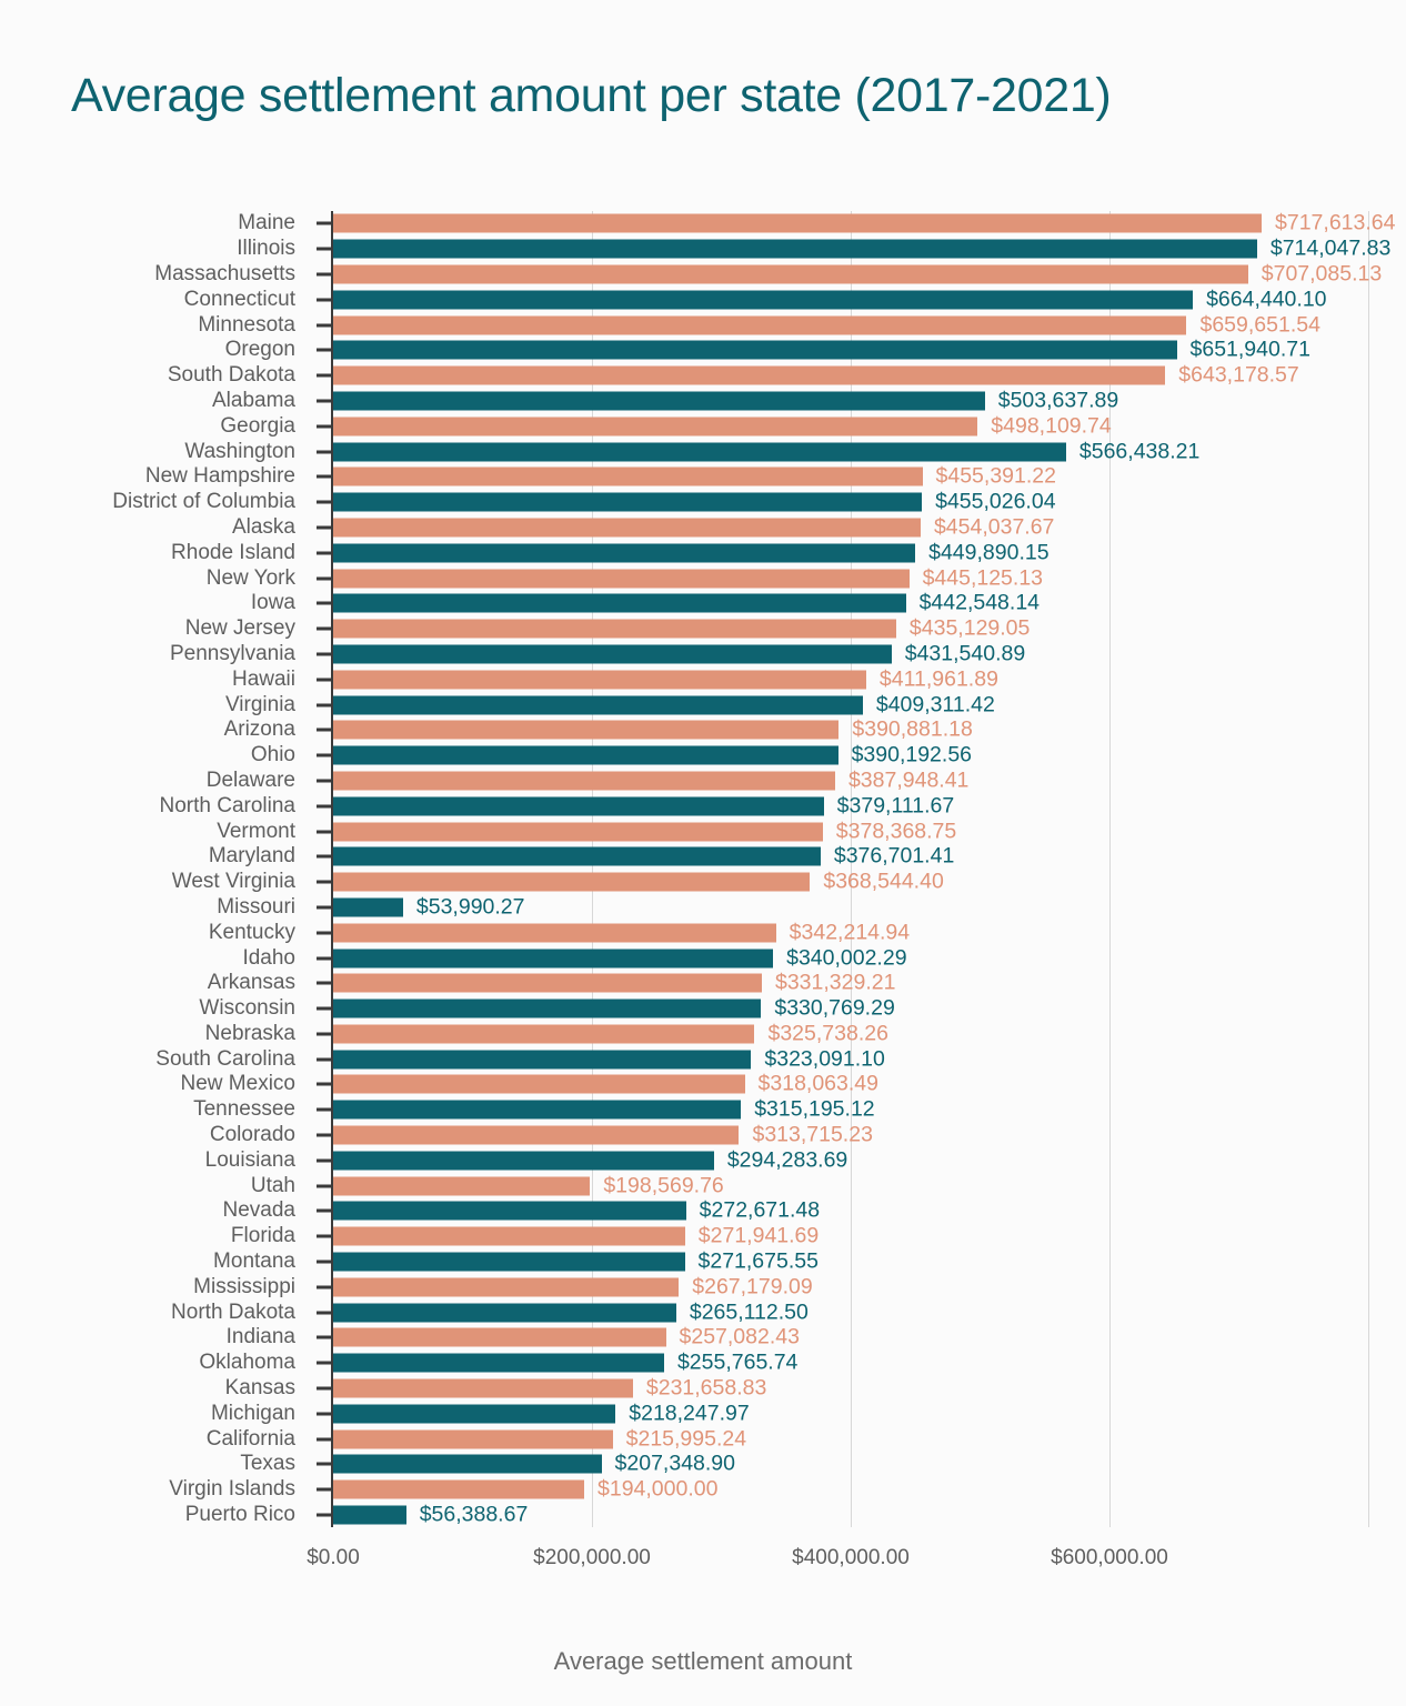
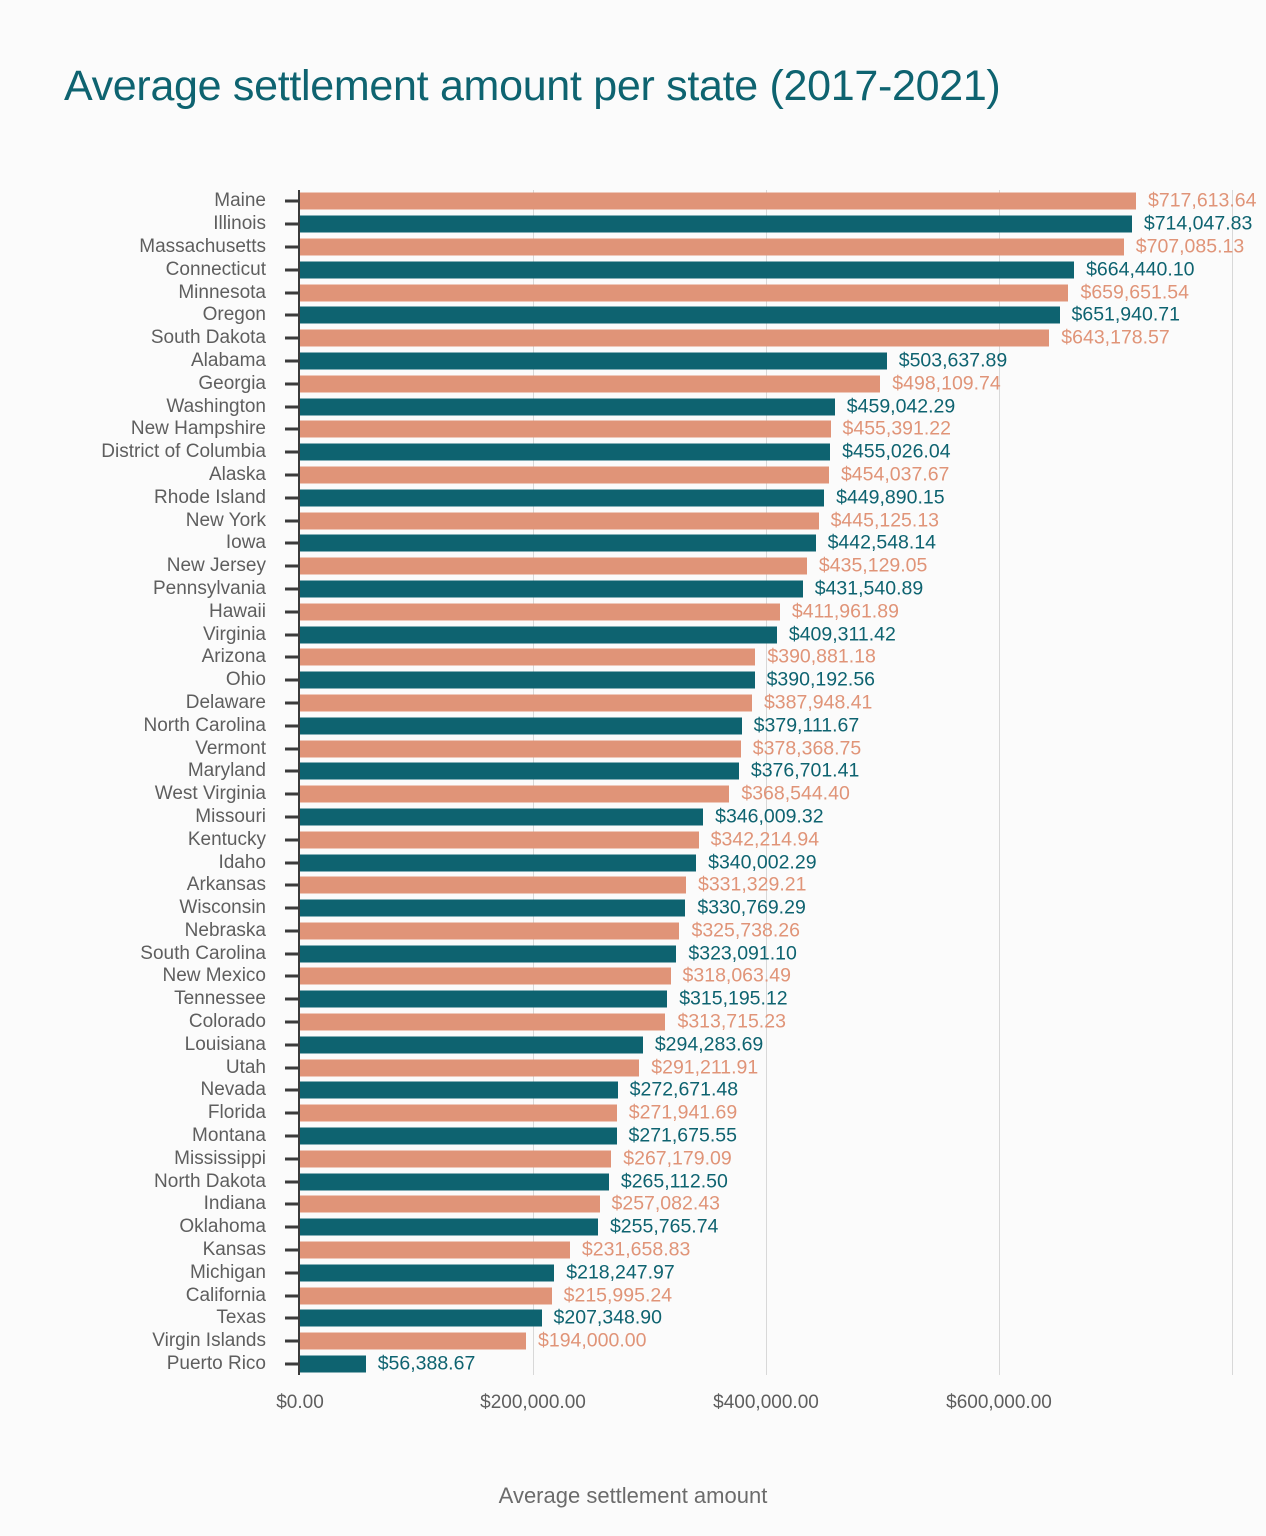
Washington: $566,438.21 -> $459,042.29
Missouri: $53,990.27 -> $346,009.32
Utah: $198,569.76 -> $291,211.91
